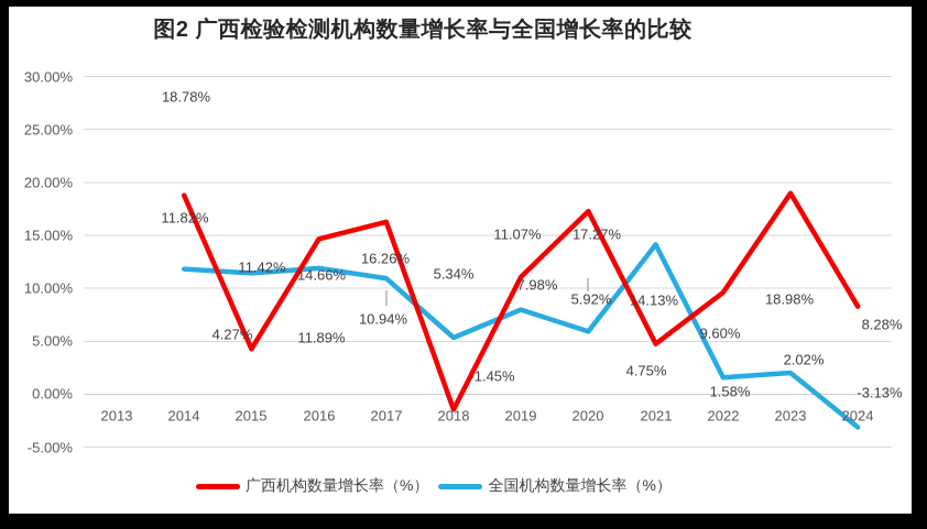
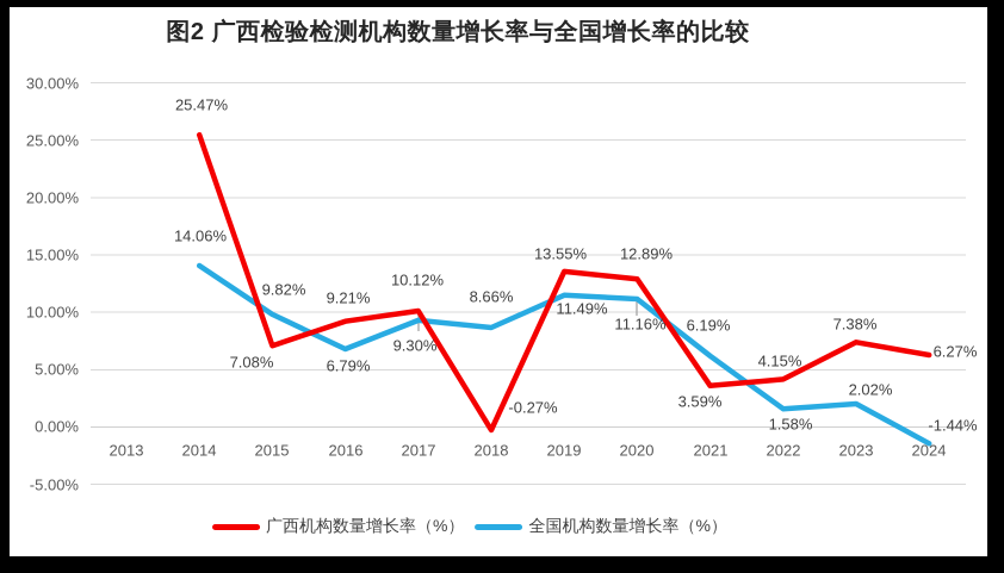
广西机构数量增长率（%）/2014: 18.78% -> 25.47%
全国机构数量增长率（%）/2014: 11.82% -> 14.06%
广西机构数量增长率（%）/2015: 4.27% -> 7.08%
全国机构数量增长率（%）/2015: 11.42% -> 9.82%
广西机构数量增长率（%）/2016: 14.66% -> 9.21%
全国机构数量增长率（%）/2016: 11.89% -> 6.79%
广西机构数量增长率（%）/2017: 16.26% -> 10.12%
全国机构数量增长率（%）/2017: 10.94% -> 9.30%
广西机构数量增长率（%）/2018: -1.45% -> -0.27%
全国机构数量增长率（%）/2018: 5.34% -> 8.66%
广西机构数量增长率（%）/2019: 11.07% -> 13.55%
全国机构数量增长率（%）/2019: 7.98% -> 11.49%
广西机构数量增长率（%）/2020: 17.27% -> 12.89%
全国机构数量增长率（%）/2020: 5.92% -> 11.16%
广西机构数量增长率（%）/2021: 4.75% -> 3.59%
全国机构数量增长率（%）/2021: 14.13% -> 6.19%
广西机构数量增长率（%）/2022: 9.60% -> 4.15%
广西机构数量增长率（%）/2023: 18.98% -> 7.38%
广西机构数量增长率（%）/2024: 8.28% -> 6.27%
全国机构数量增长率（%）/2024: -3.13% -> -1.44%
